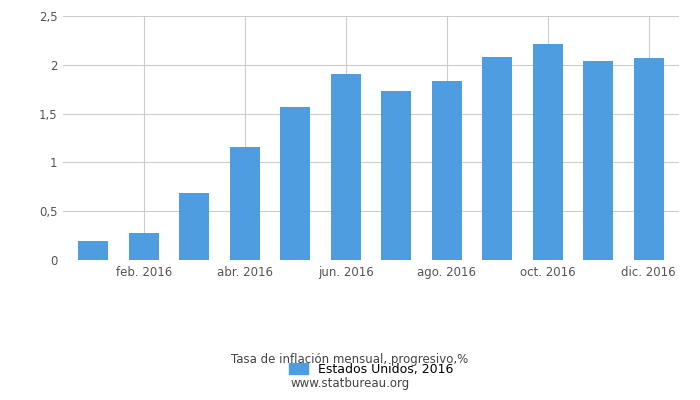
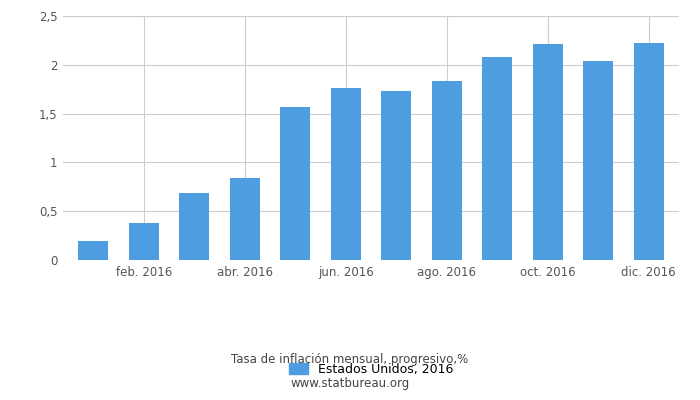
feb. 2016: 0,28 -> 0,38
abr. 2016: 1,16 -> 0,84
jun. 2016: 1,91 -> 1,76
dic. 2016: 2,07 -> 2,22
